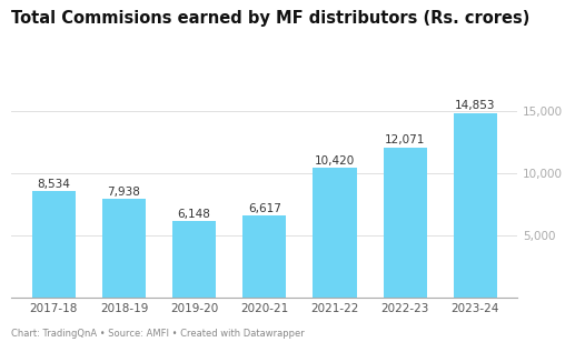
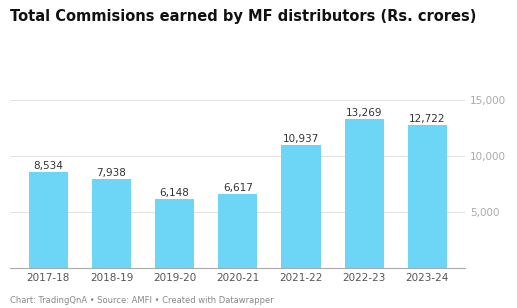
2021-22: 10,420 -> 10,937
2022-23: 12,071 -> 13,269
2023-24: 14,853 -> 12,722
